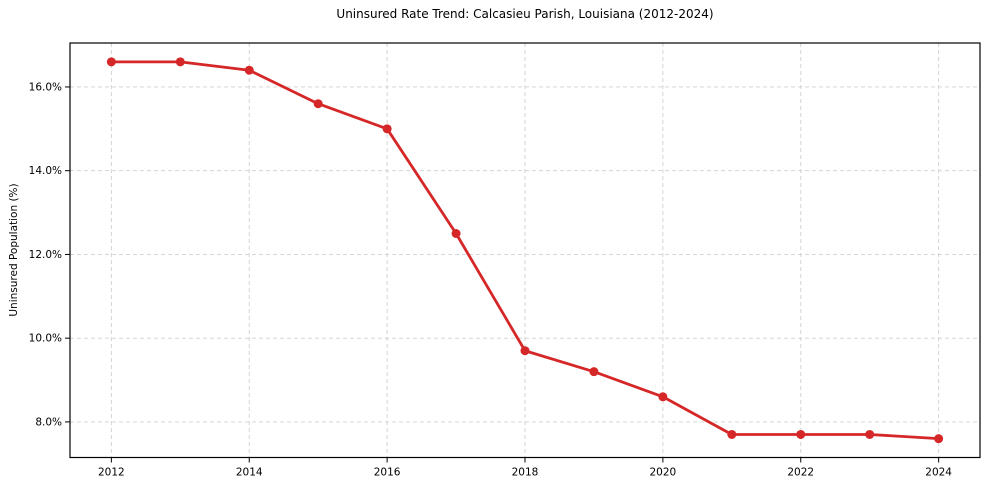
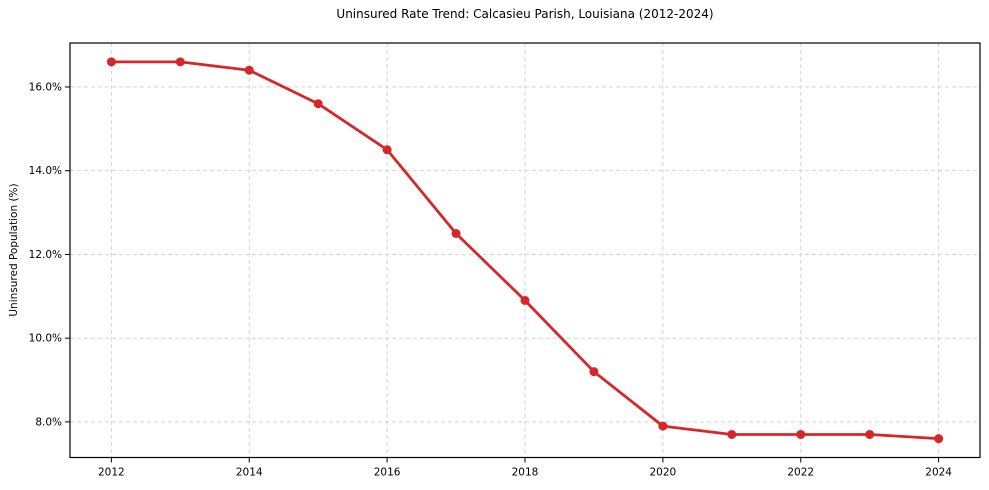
2016: 15.0% -> 14.5%
2018: 9.7% -> 10.9%
2020: 8.6% -> 7.9%
